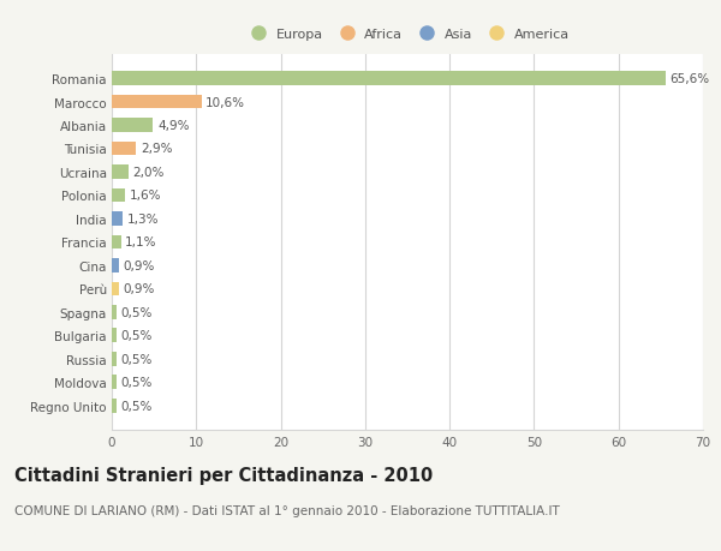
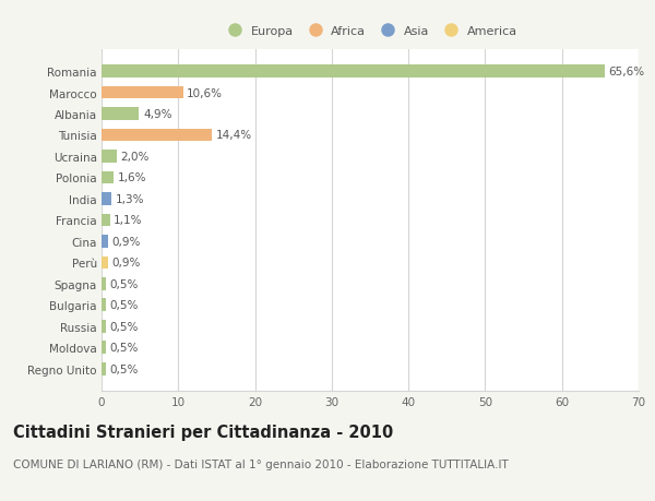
Tunisia: 2,9% -> 14,4%
